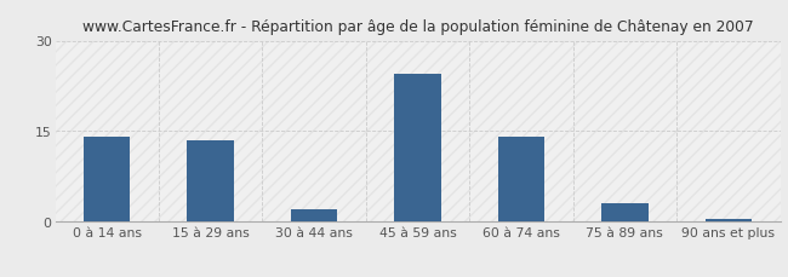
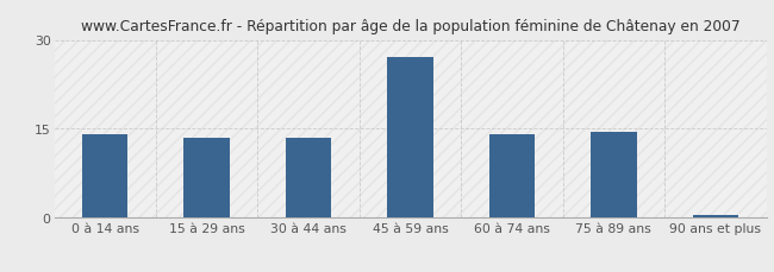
30 à 44 ans: 2.0 -> 13.5
45 à 59 ans: 24.5 -> 27.0
75 à 89 ans: 3.0 -> 14.5
